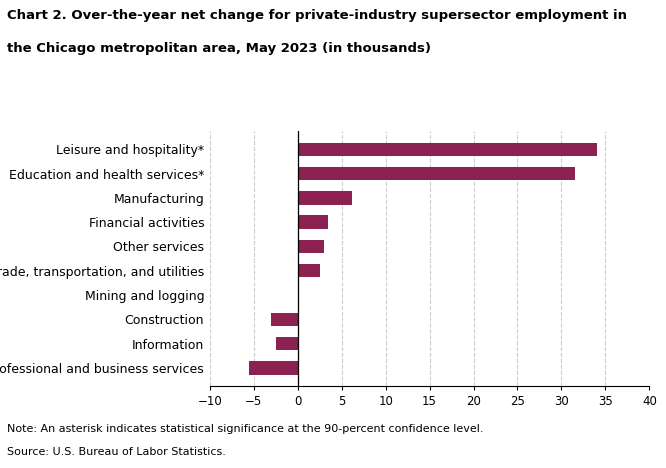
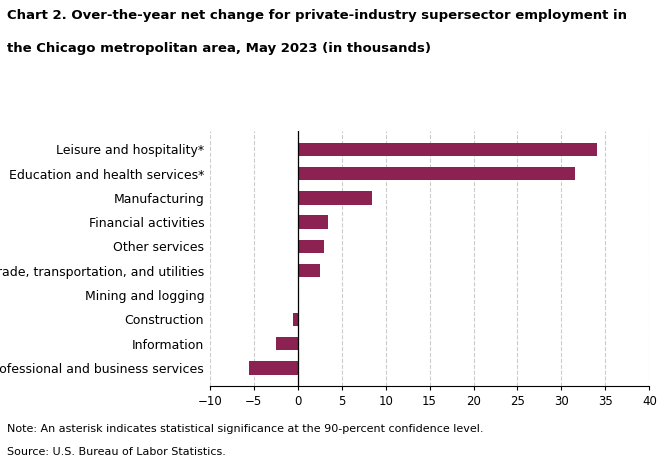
Manufacturing: 6.2 -> 8.5
Construction: -3.0 -> -0.5
